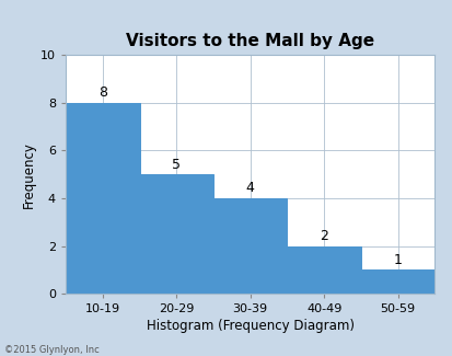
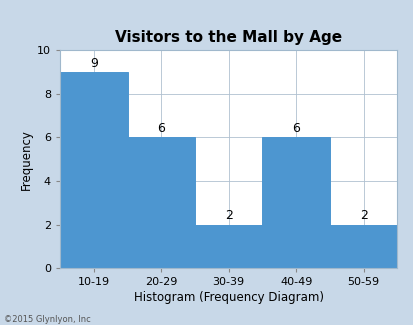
10-19: 8 -> 9
20-29: 5 -> 6
30-39: 4 -> 2
40-49: 2 -> 6
50-59: 1 -> 2
